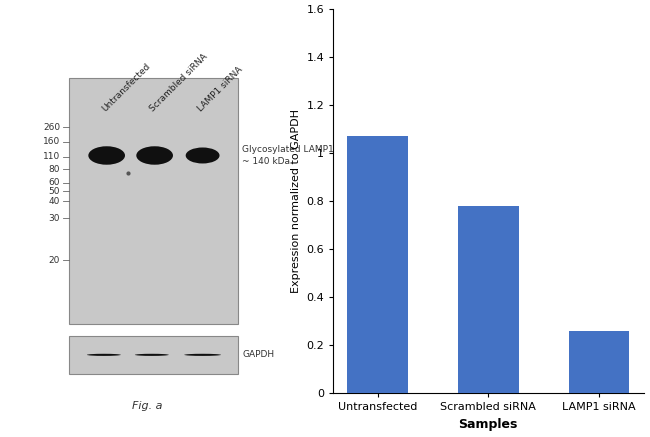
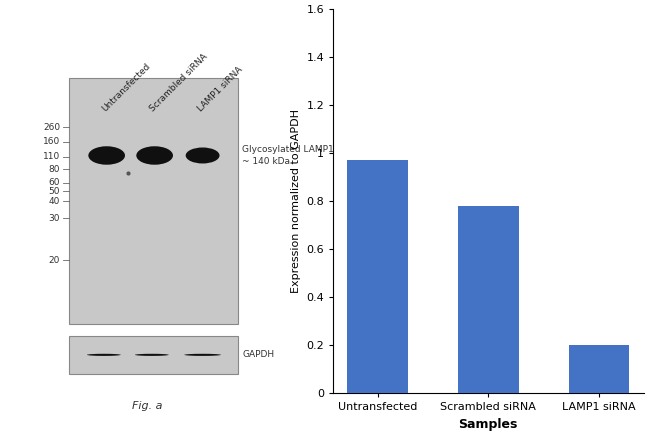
Untransfected: 1.07 -> 0.97
LAMP1 siRNA: 0.26 -> 0.20
